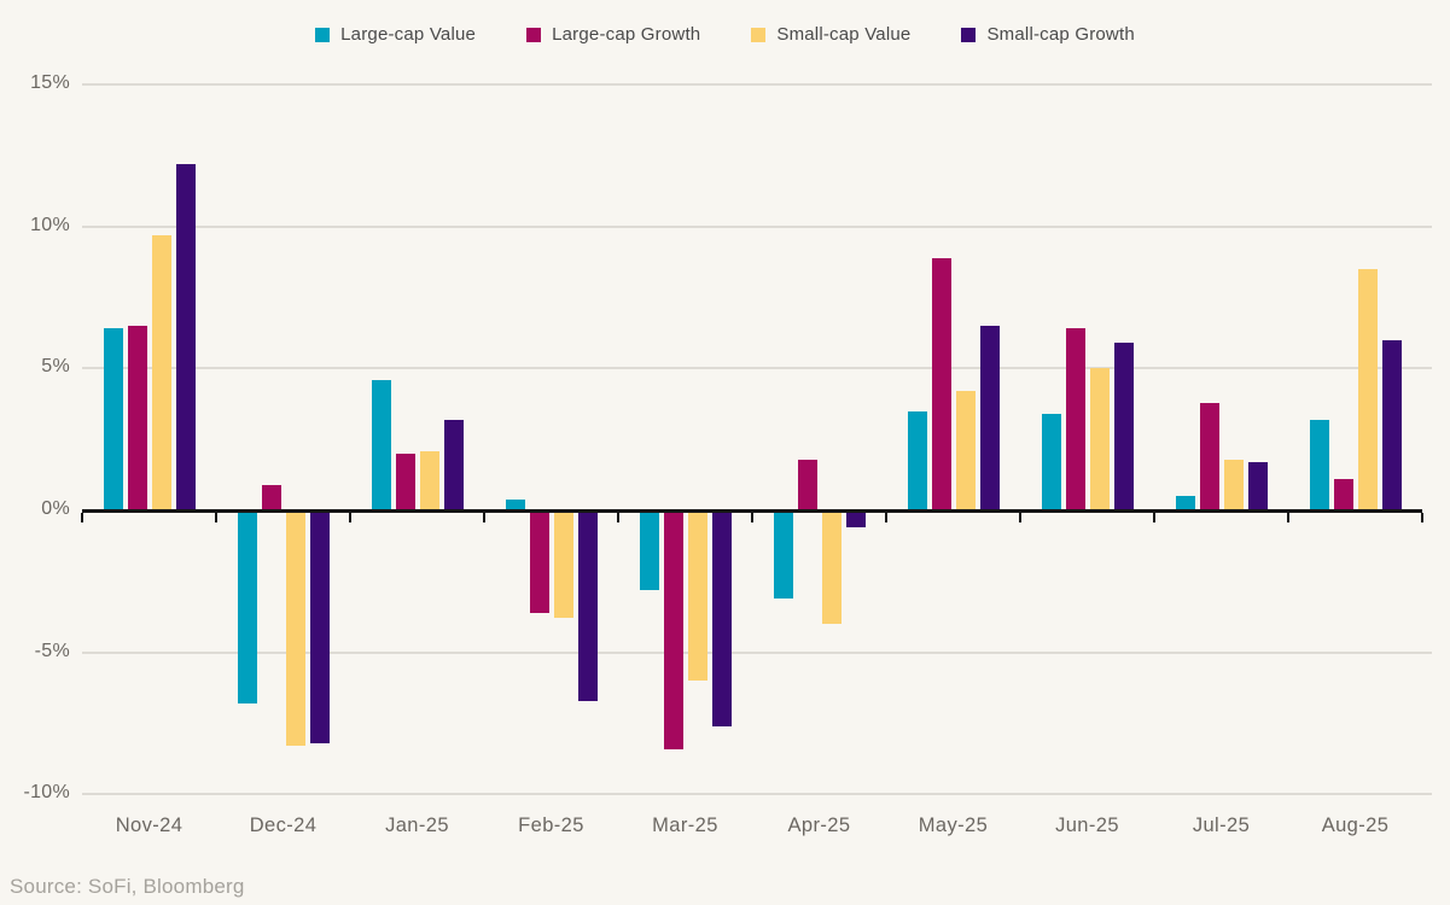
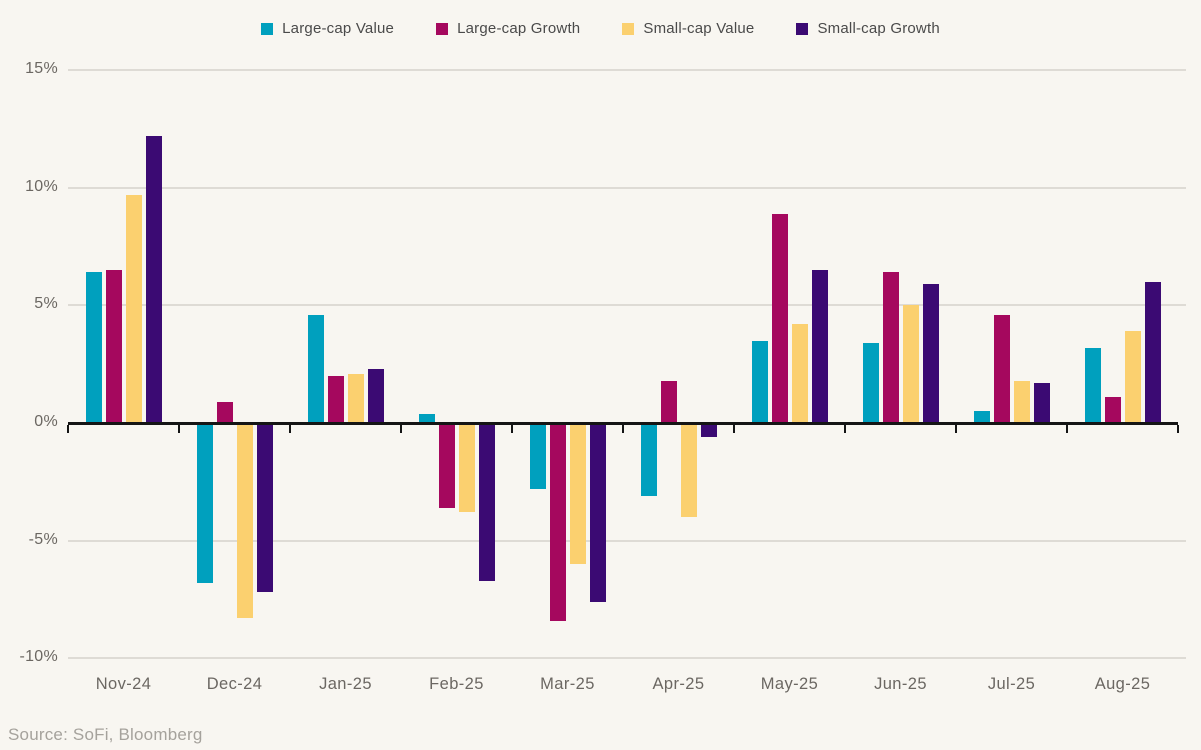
Small-cap Growth/Dec-24: -8.2% -> -7.2%
Small-cap Growth/Jan-25: 3.2% -> 2.3%
Large-cap Growth/Jul-25: 3.8% -> 4.6%
Small-cap Value/Aug-25: 8.5% -> 3.9%
